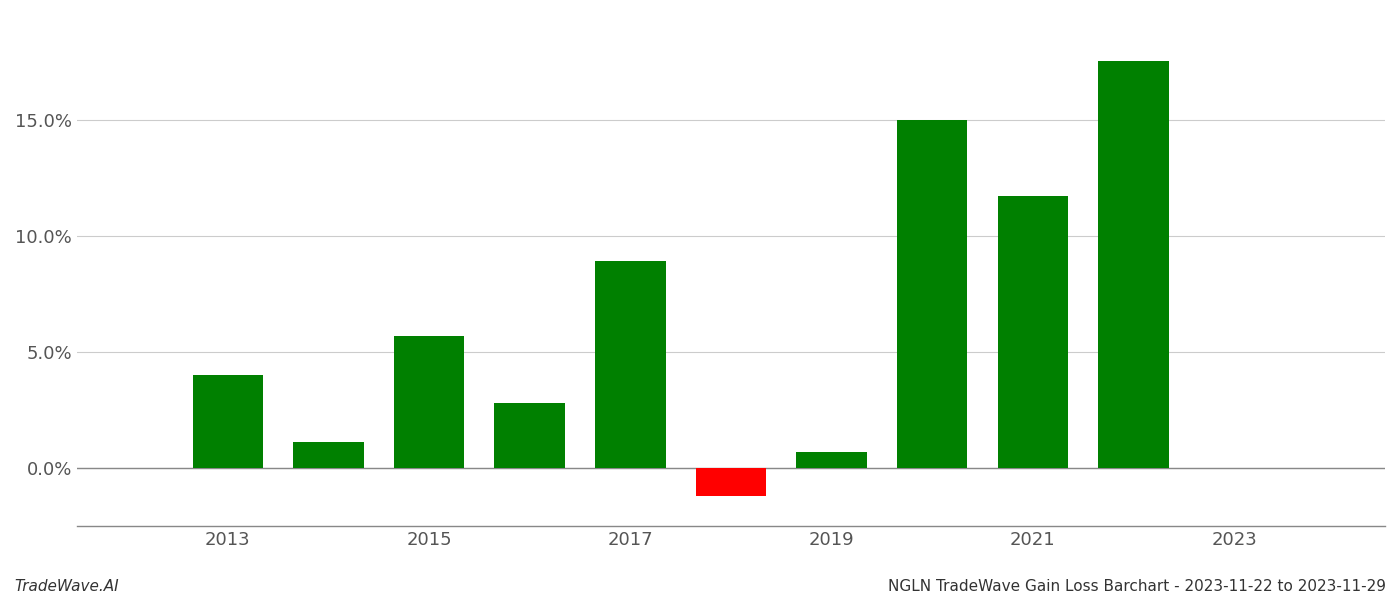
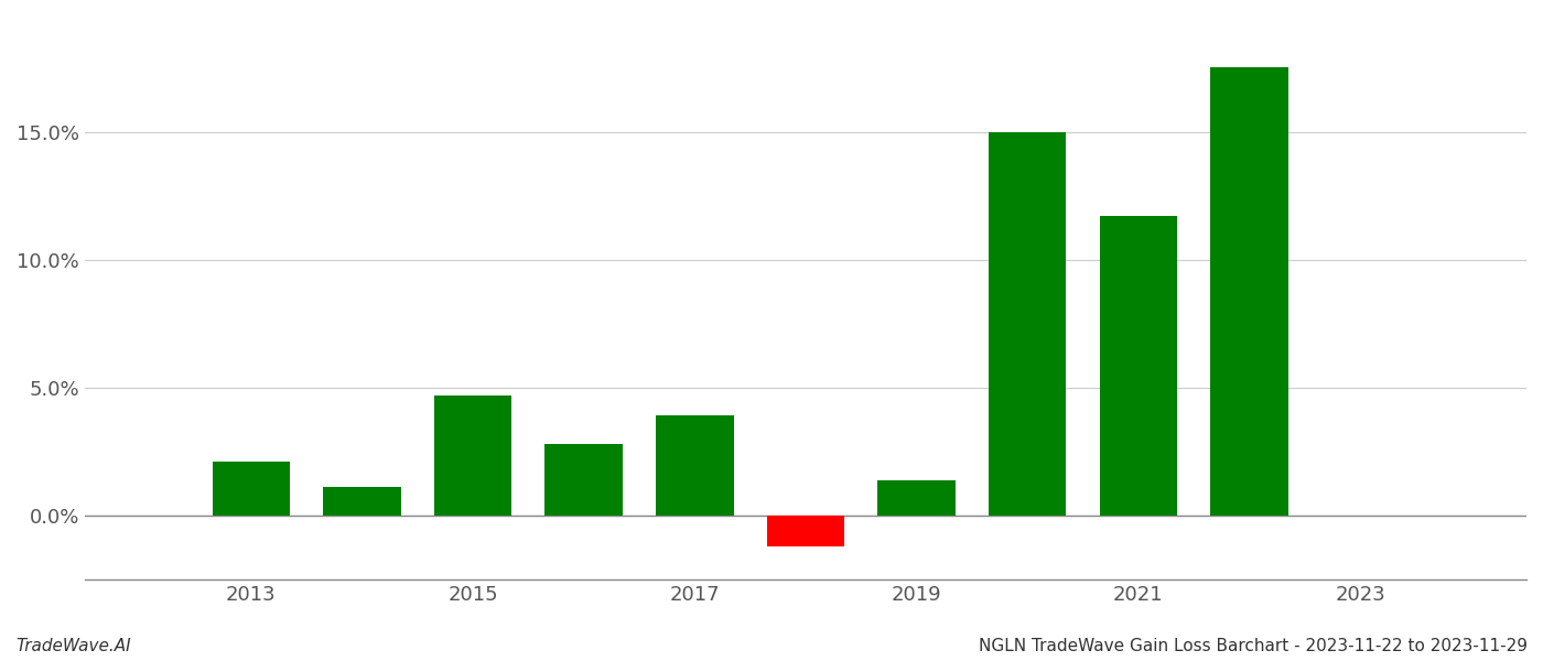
2013: 4.0% -> 2.1%
2015: 5.7% -> 4.7%
2017: 8.9% -> 3.9%
2019: 0.7% -> 1.4%
